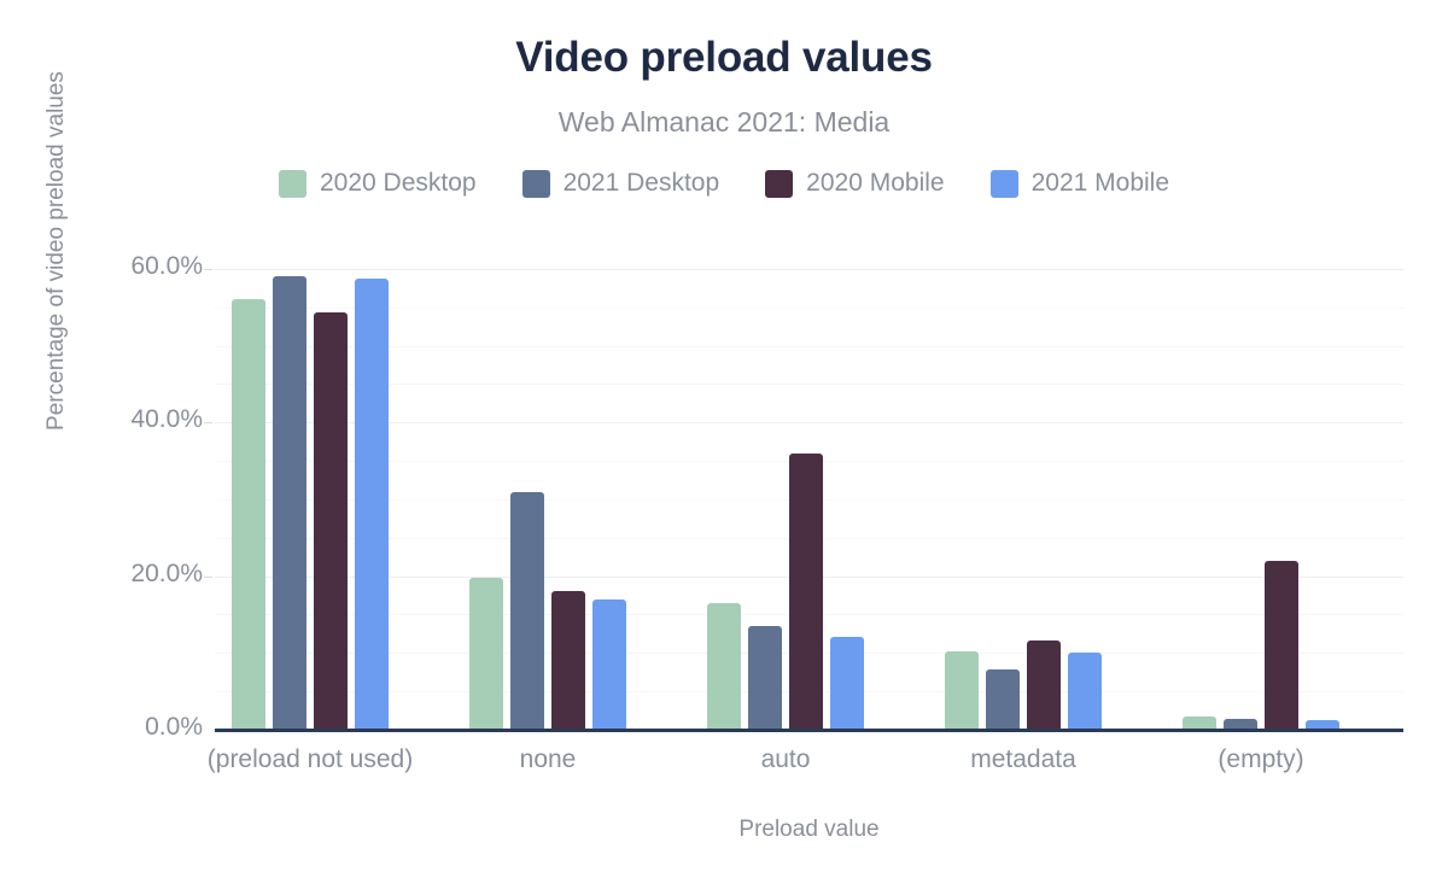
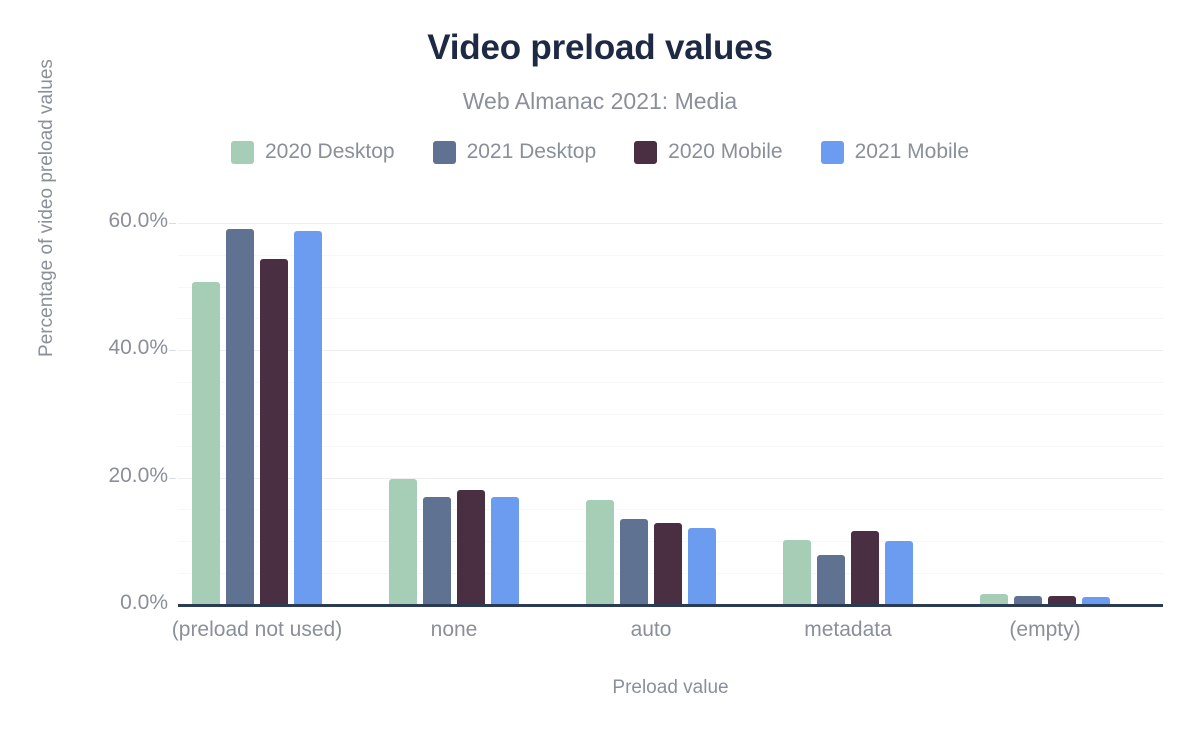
2020 Desktop/(preload not used): 56% -> 51%
2021 Desktop/none: 31% -> 17%
2020 Mobile/auto: 36% -> 13%
2020 Mobile/(empty): 22% -> 1%
